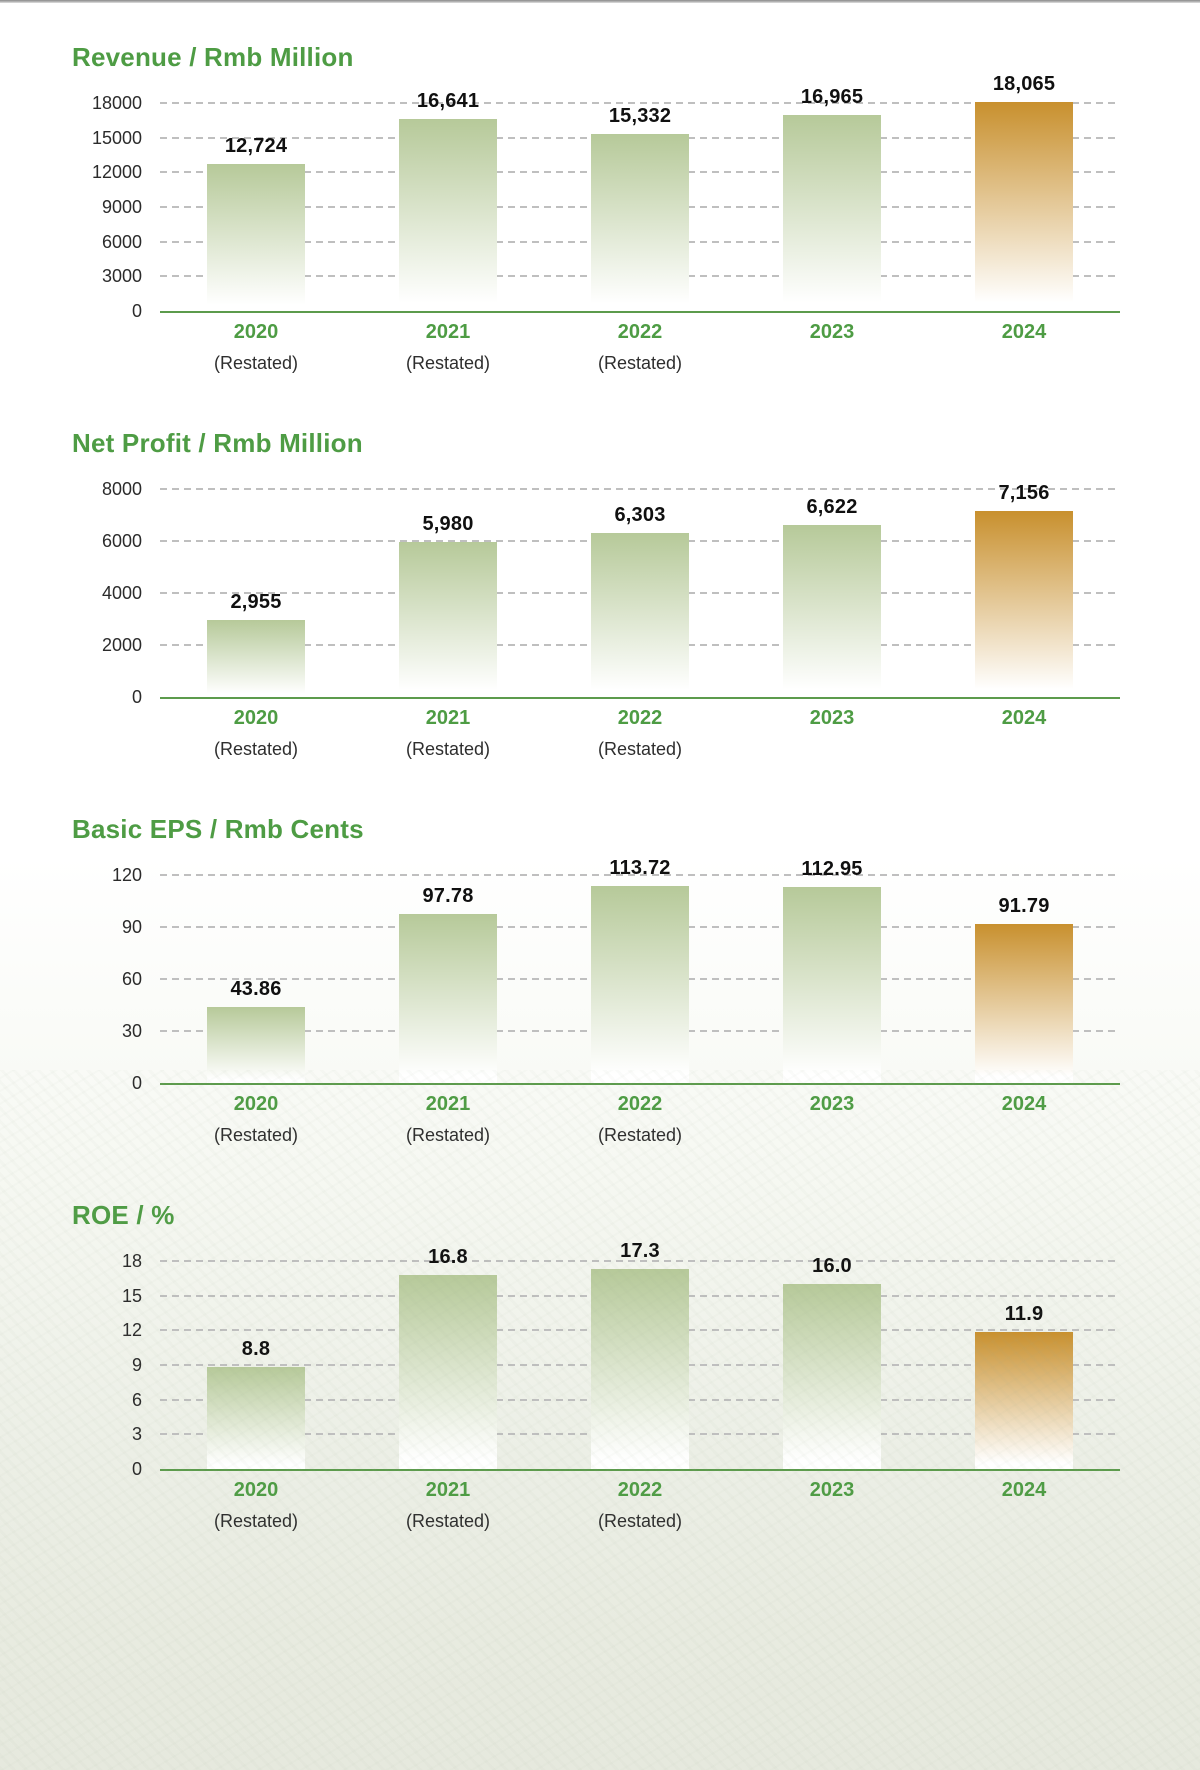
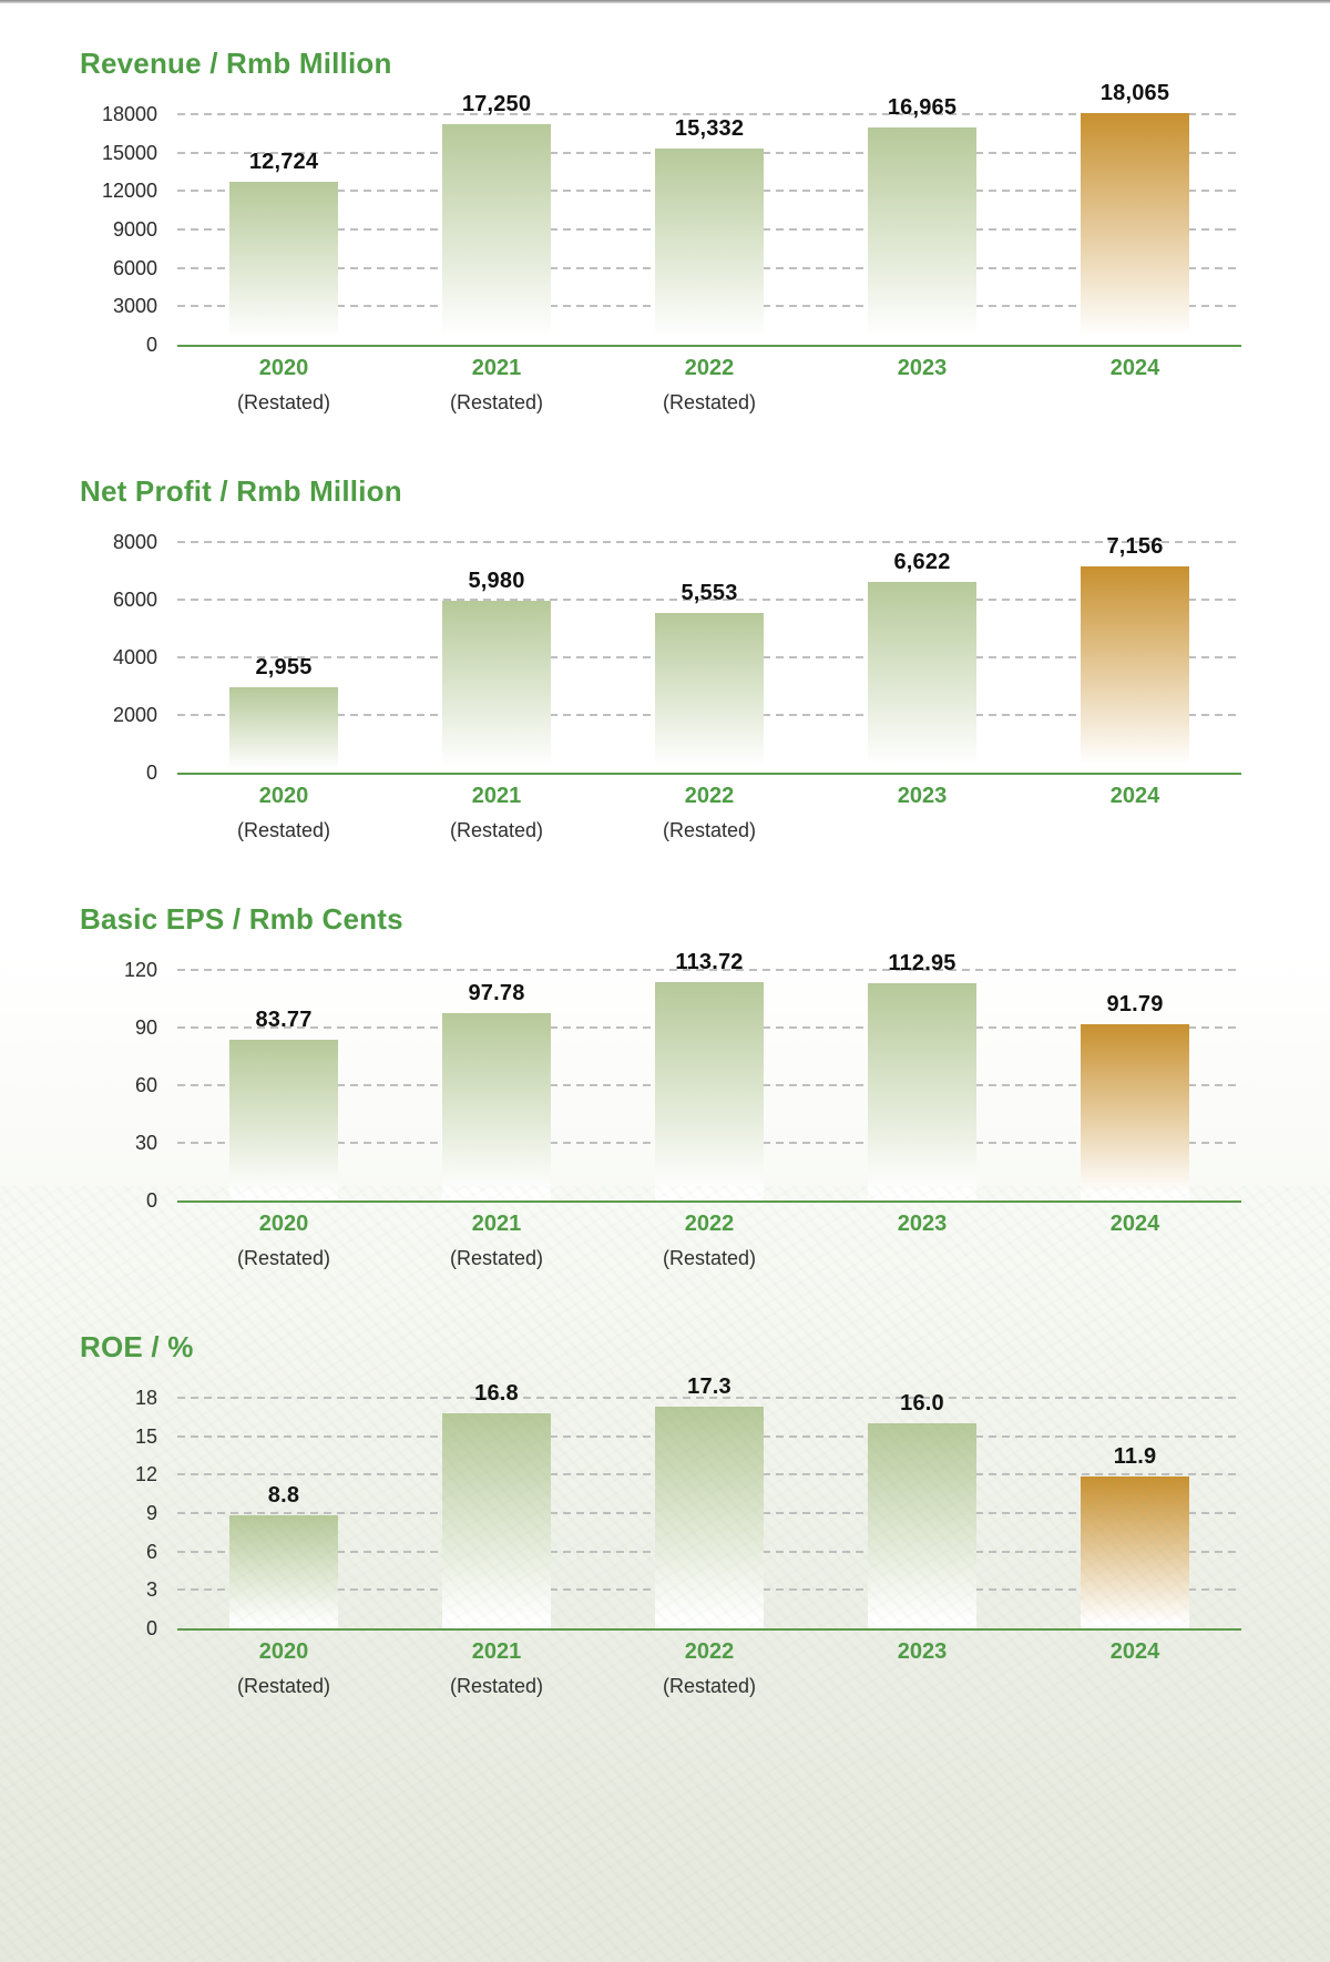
Revenue / Rmb Million/2021: 16,641 -> 17,250
Net Profit / Rmb Million/2022: 6,303 -> 5,553
Basic EPS / Rmb Cents/2020: 43.86 -> 83.77
